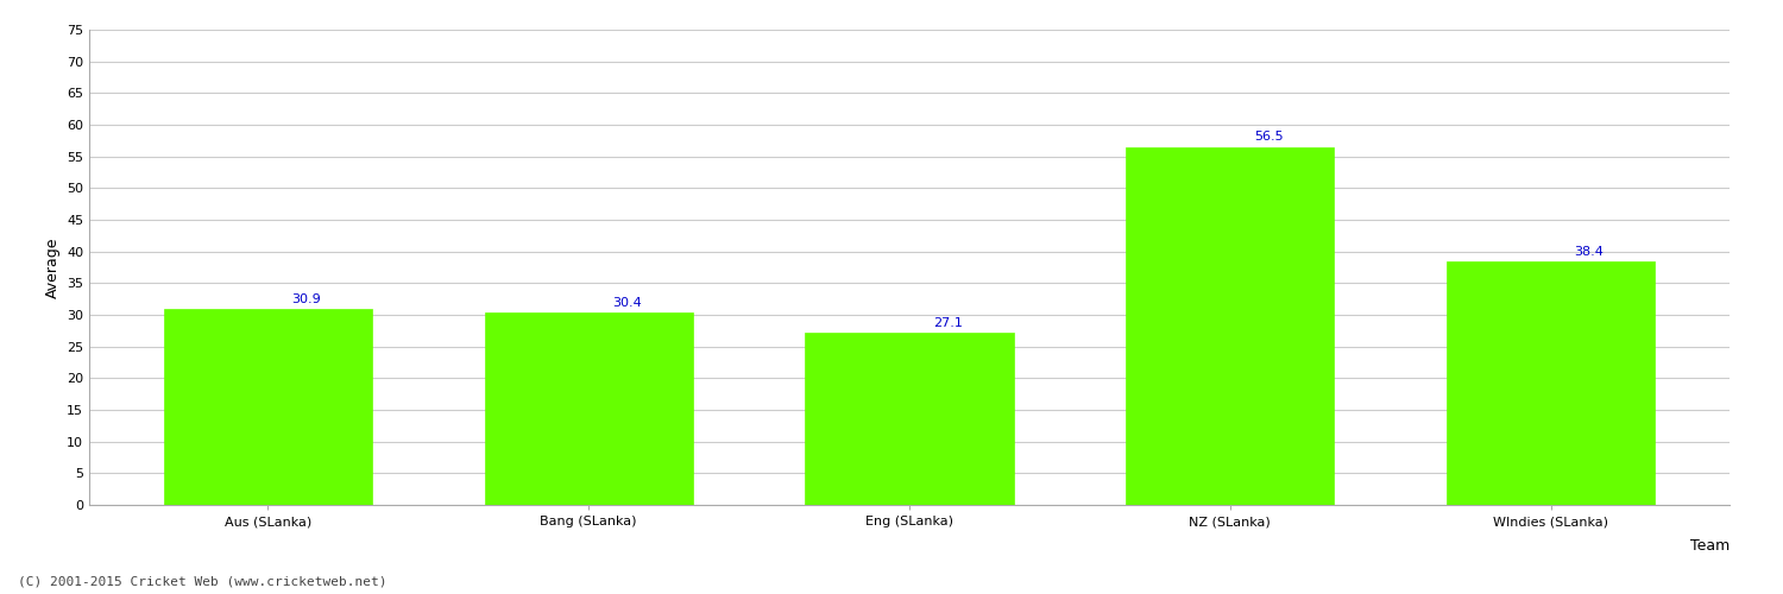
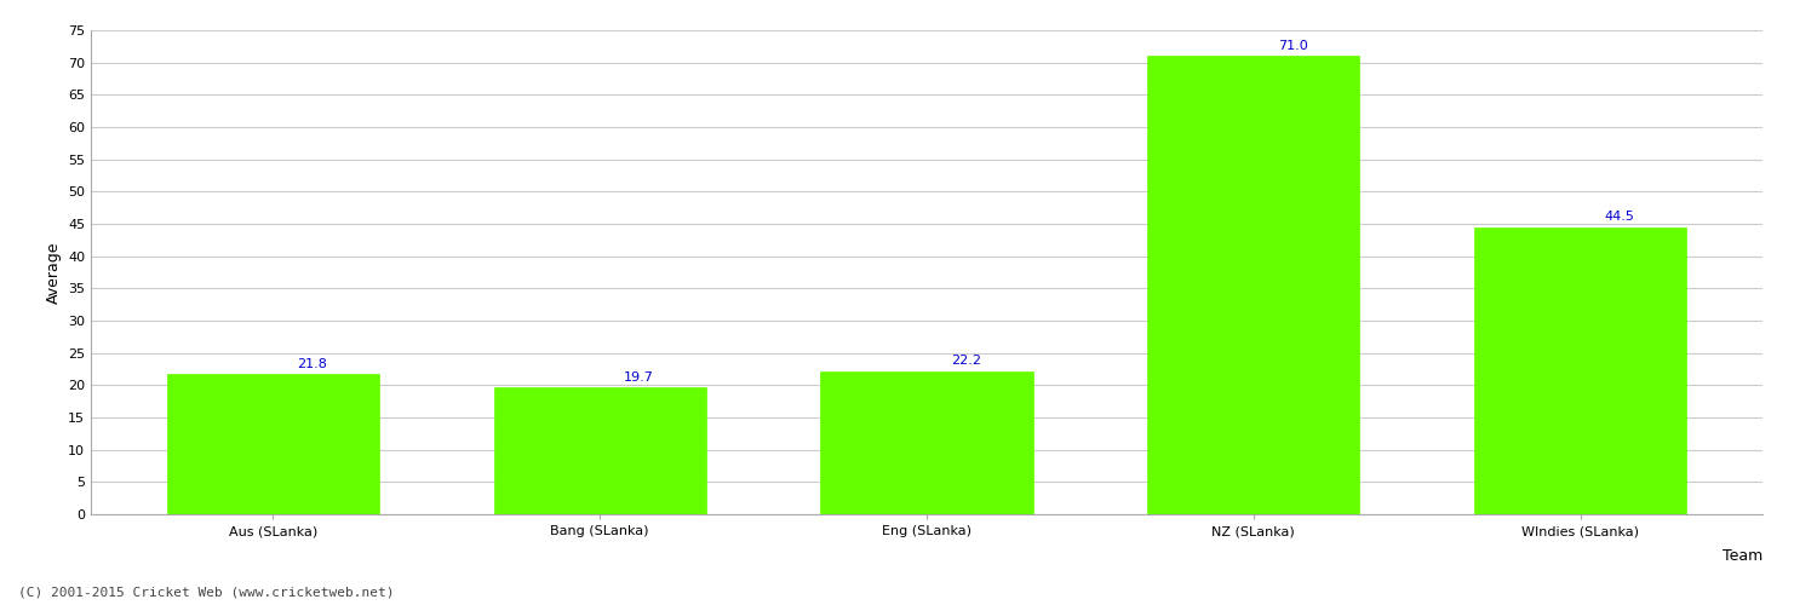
Aus (SLanka): 30.9 -> 21.8
Bang (SLanka): 30.4 -> 19.7
Eng (SLanka): 27.1 -> 22.2
NZ (SLanka): 56.5 -> 71.0
WIndies (SLanka): 38.4 -> 44.5
